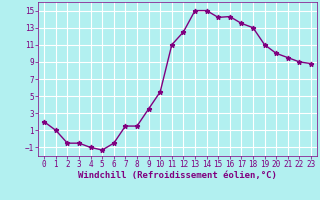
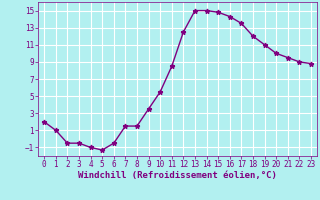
11: 11.0 -> 8.5
15: 14.2 -> 14.8
18: 13.0 -> 12.0
